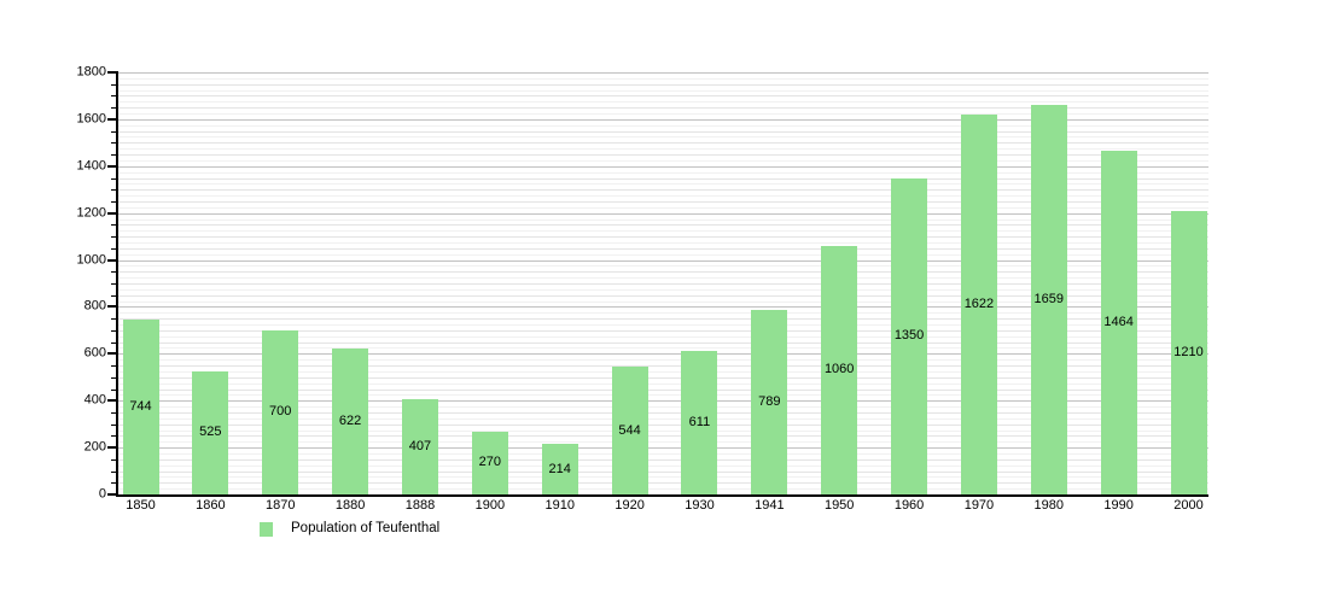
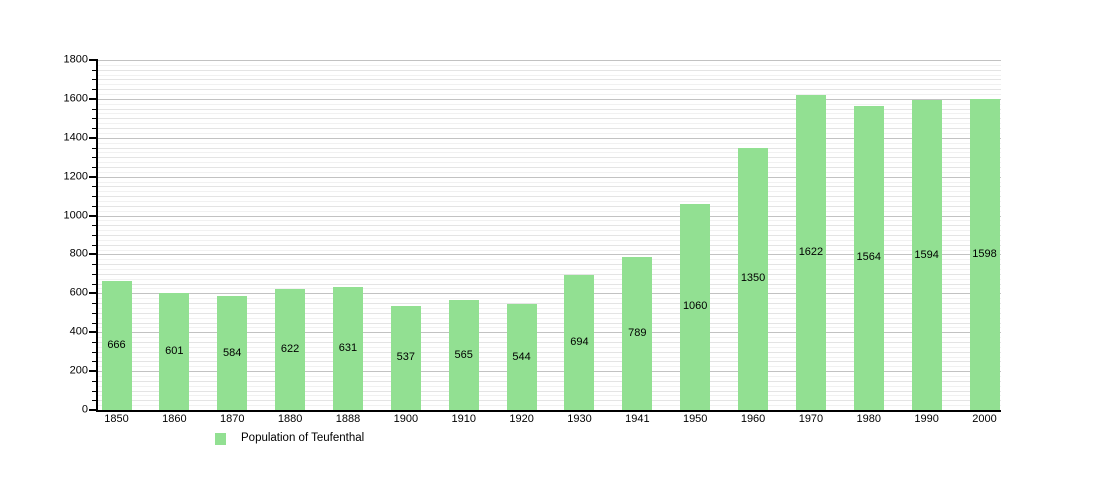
1850: 744 -> 666
1860: 525 -> 601
1870: 700 -> 584
1888: 407 -> 631
1900: 270 -> 537
1910: 214 -> 565
1930: 611 -> 694
1980: 1659 -> 1564
1990: 1464 -> 1594
2000: 1210 -> 1598
